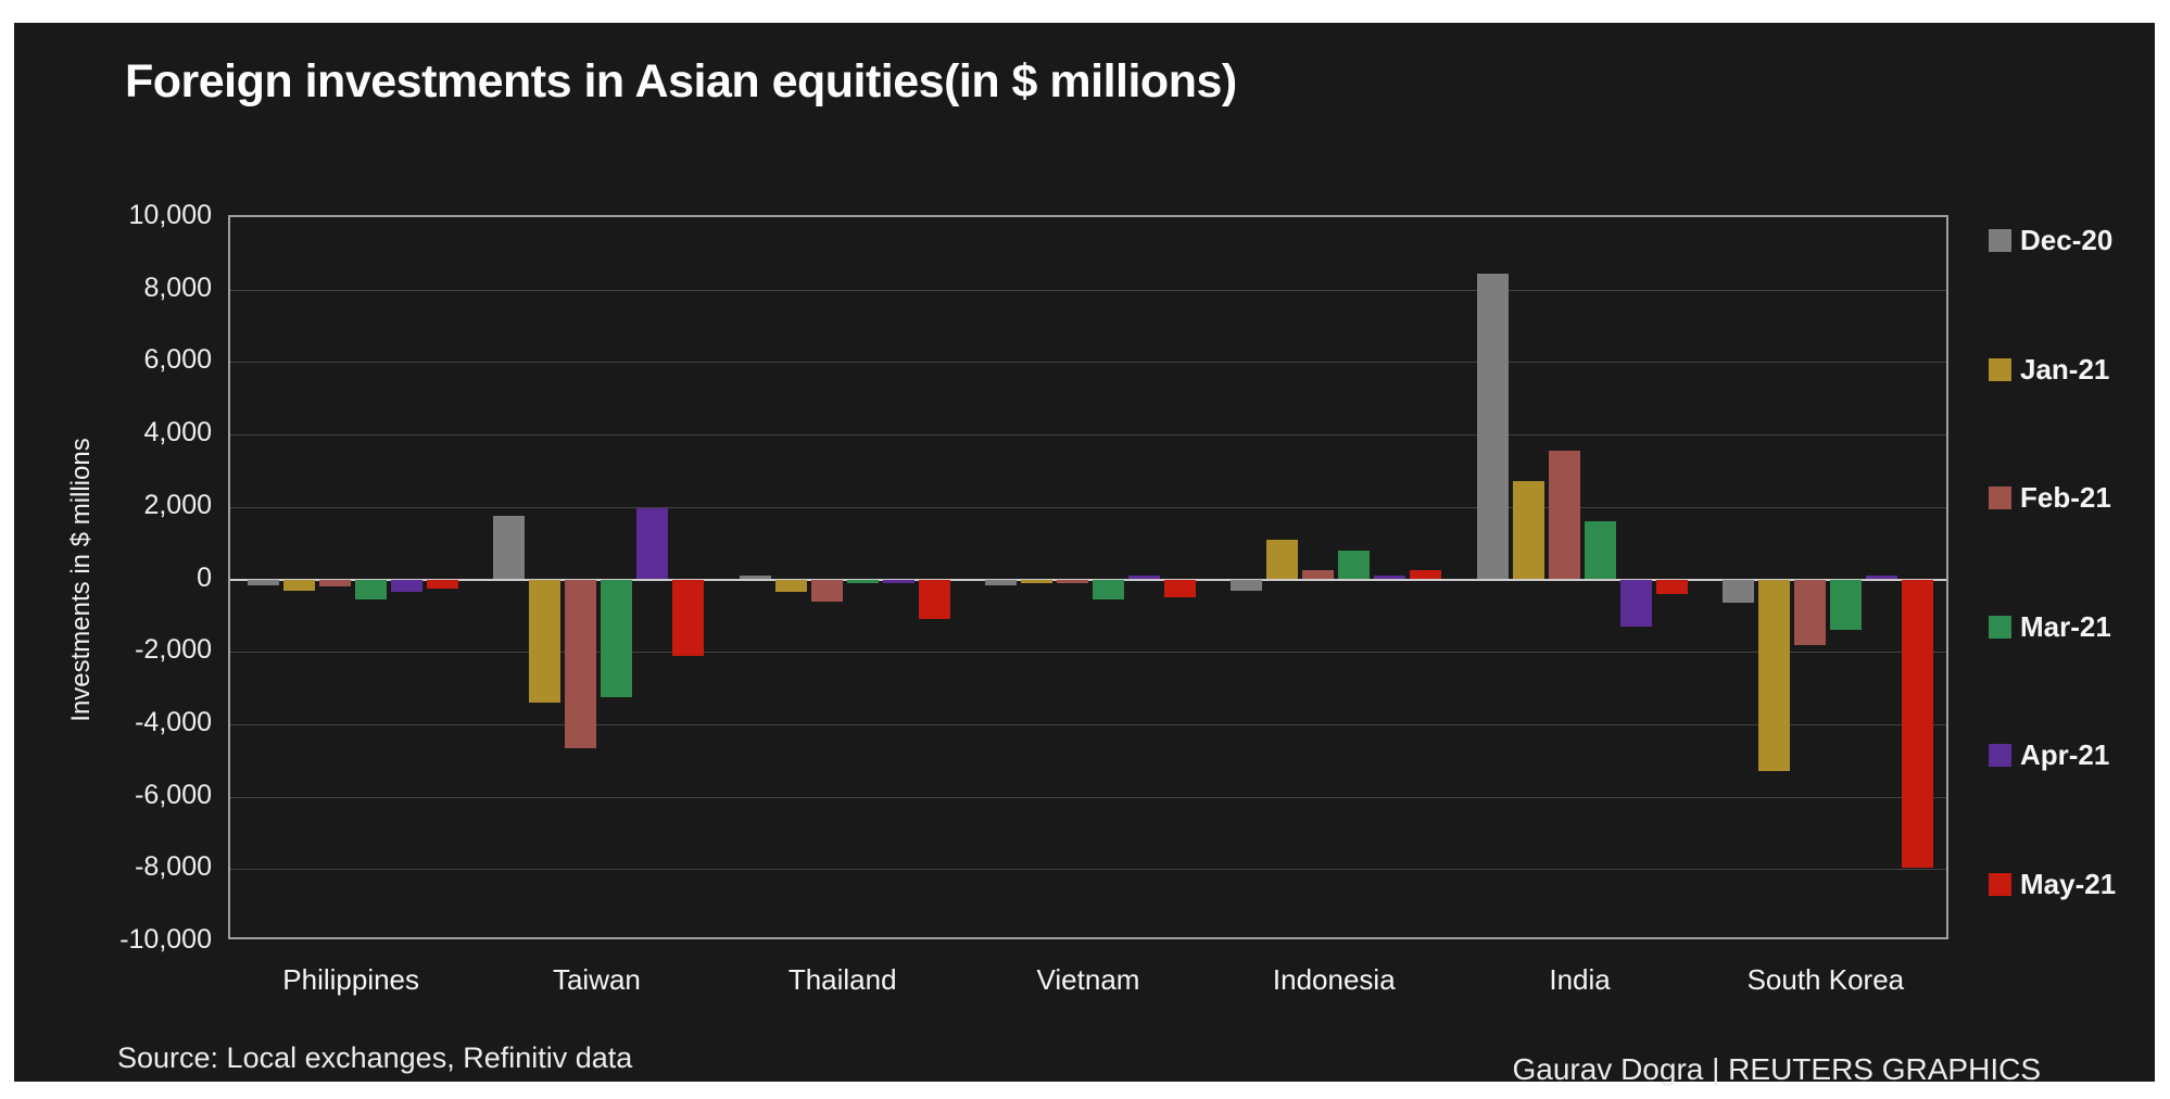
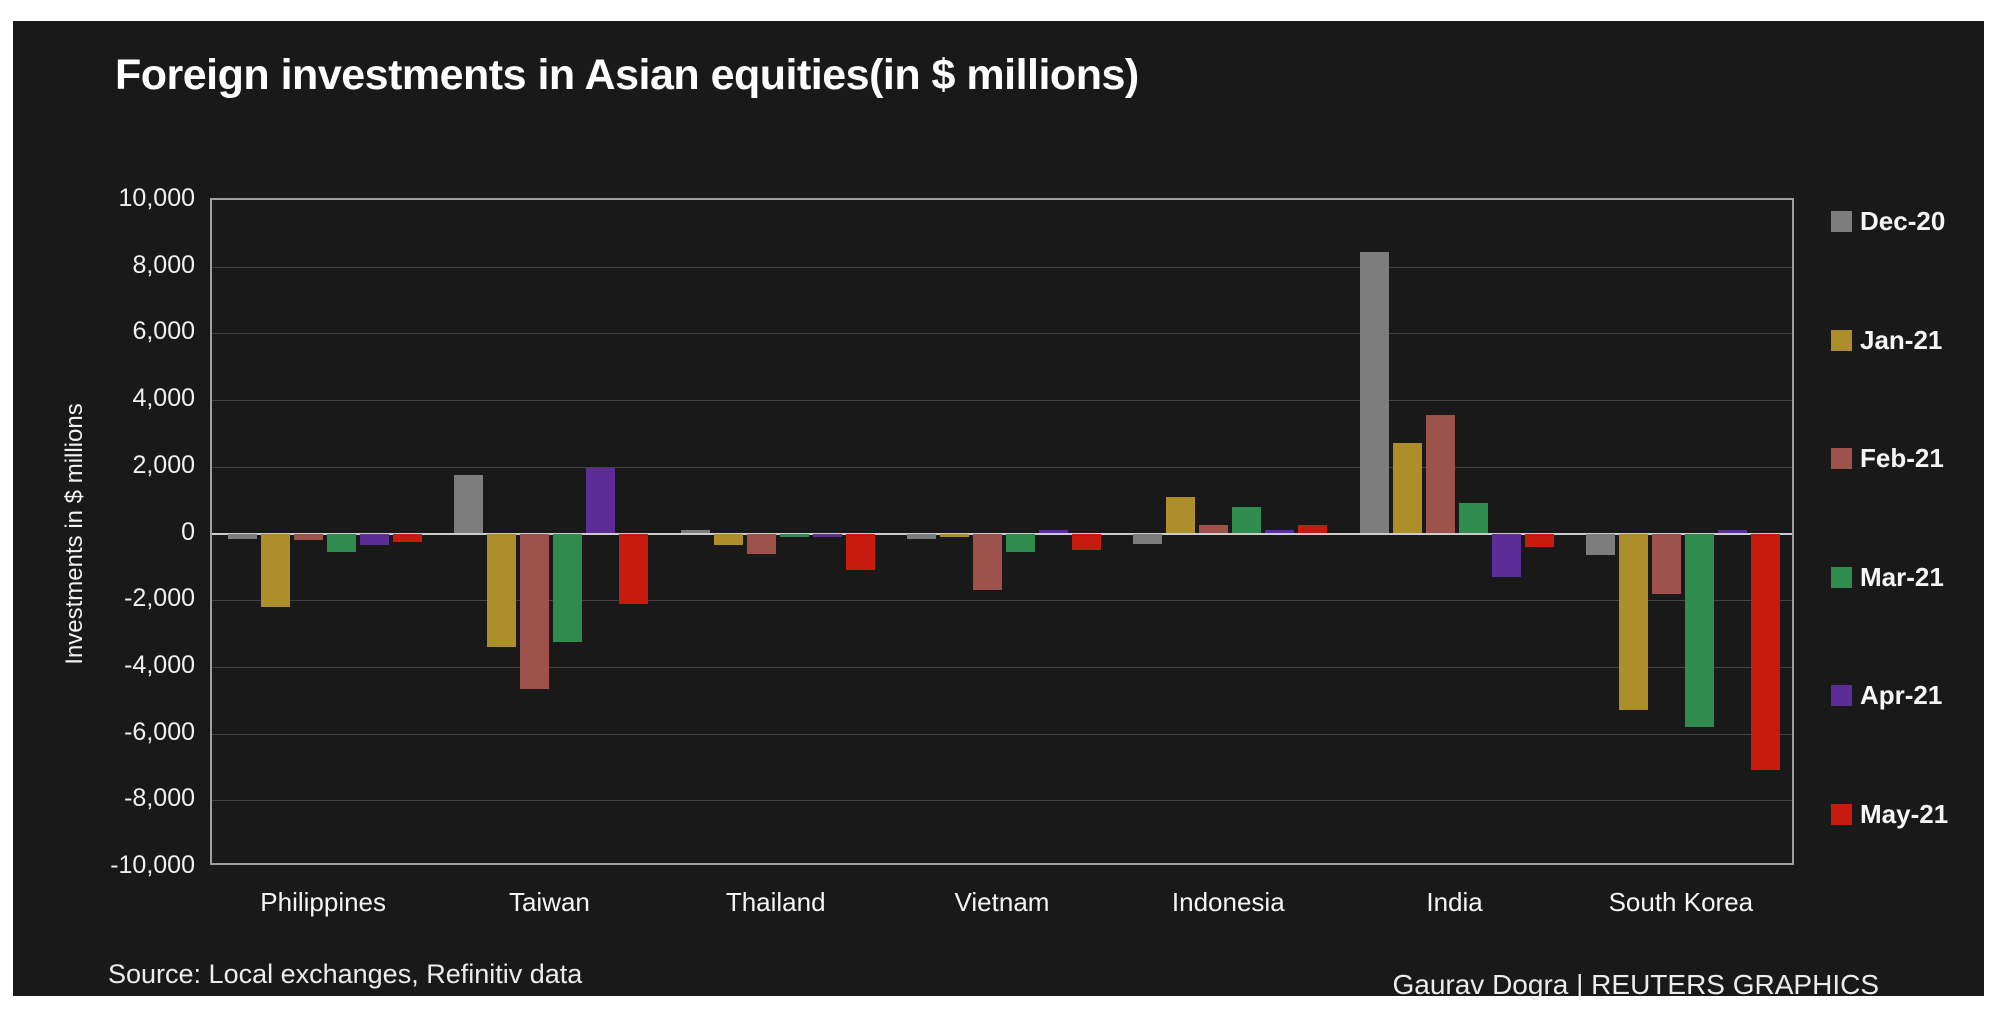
Jan-21/Philippines: -300 -> -2200
Feb-21/Vietnam: -100 -> -1700
Mar-21/India: 1600 -> 900
Mar-21/South Korea: -1400 -> -5800
May-21/South Korea: -8000 -> -7100
